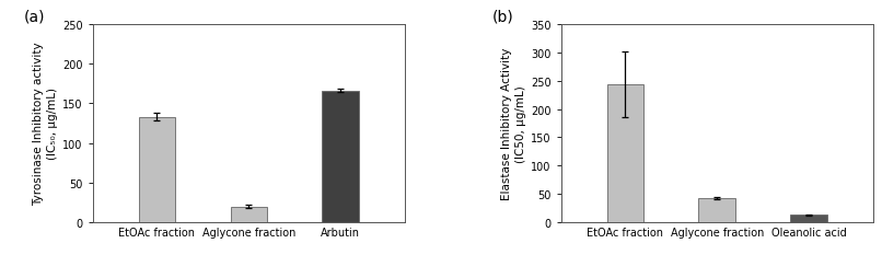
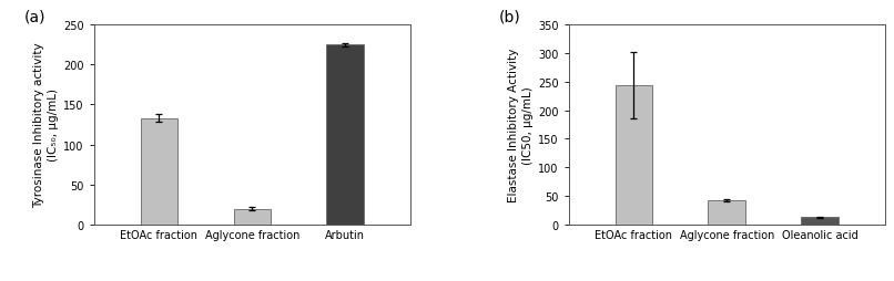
Arbutin: 166 -> 225
